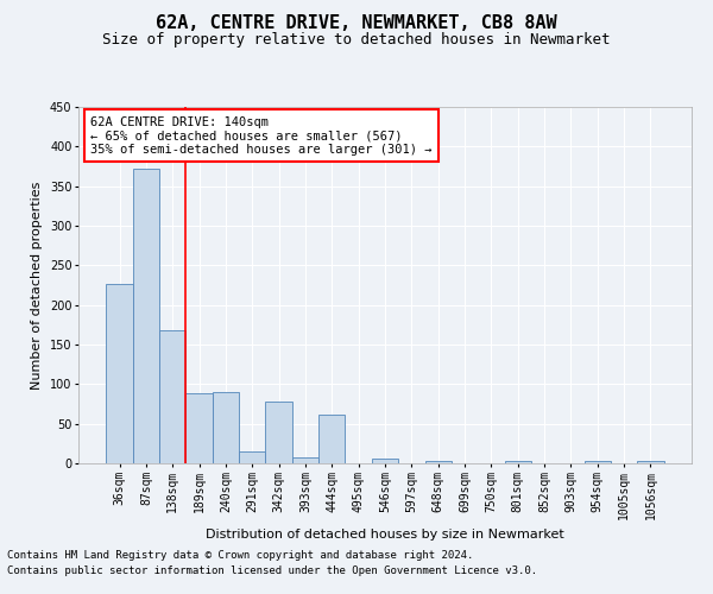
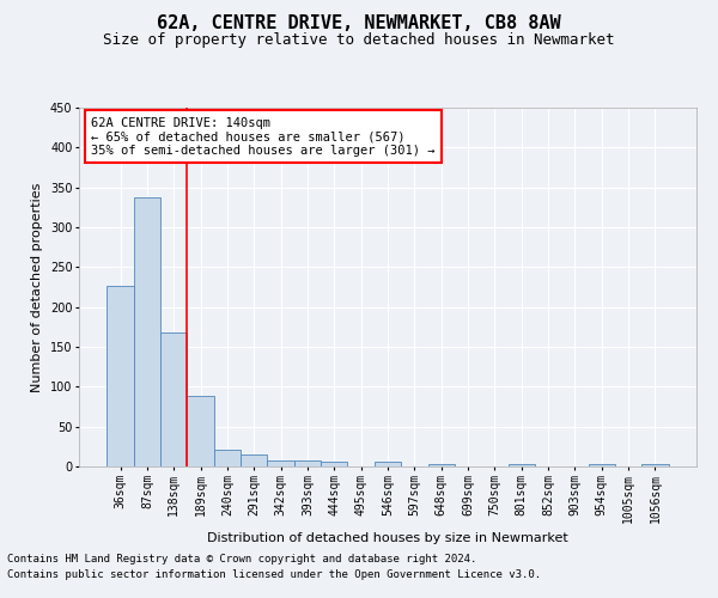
87sqm: 372 -> 337
240sqm: 90 -> 21
342sqm: 78 -> 7
444sqm: 62 -> 6
